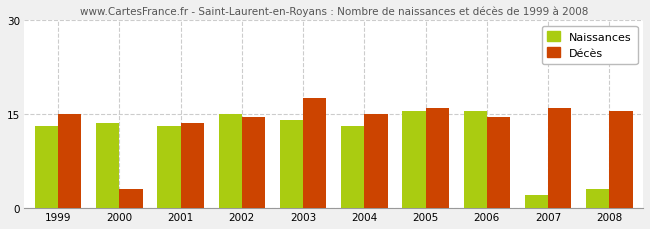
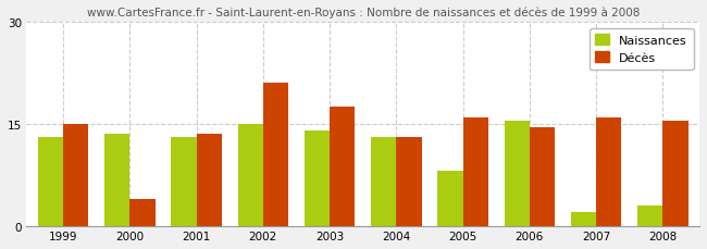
Décès/2000: 3.0 -> 4.0
Décès/2002: 14.5 -> 21.0
Décès/2004: 15.0 -> 13.0
Naissances/2005: 15.5 -> 8.2
